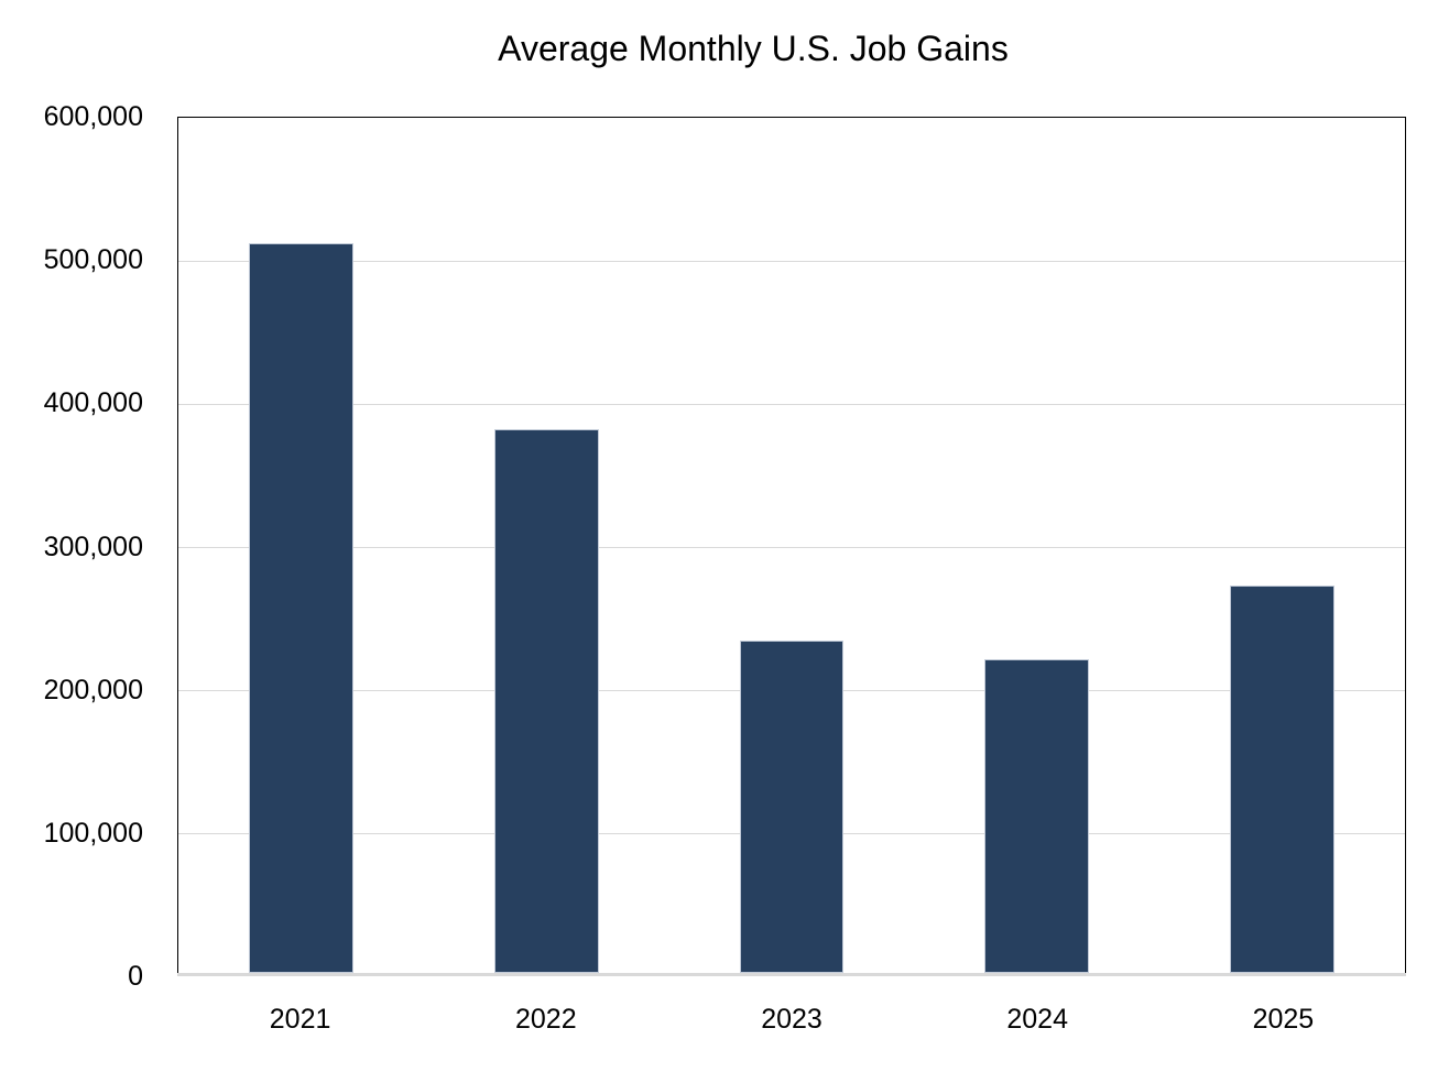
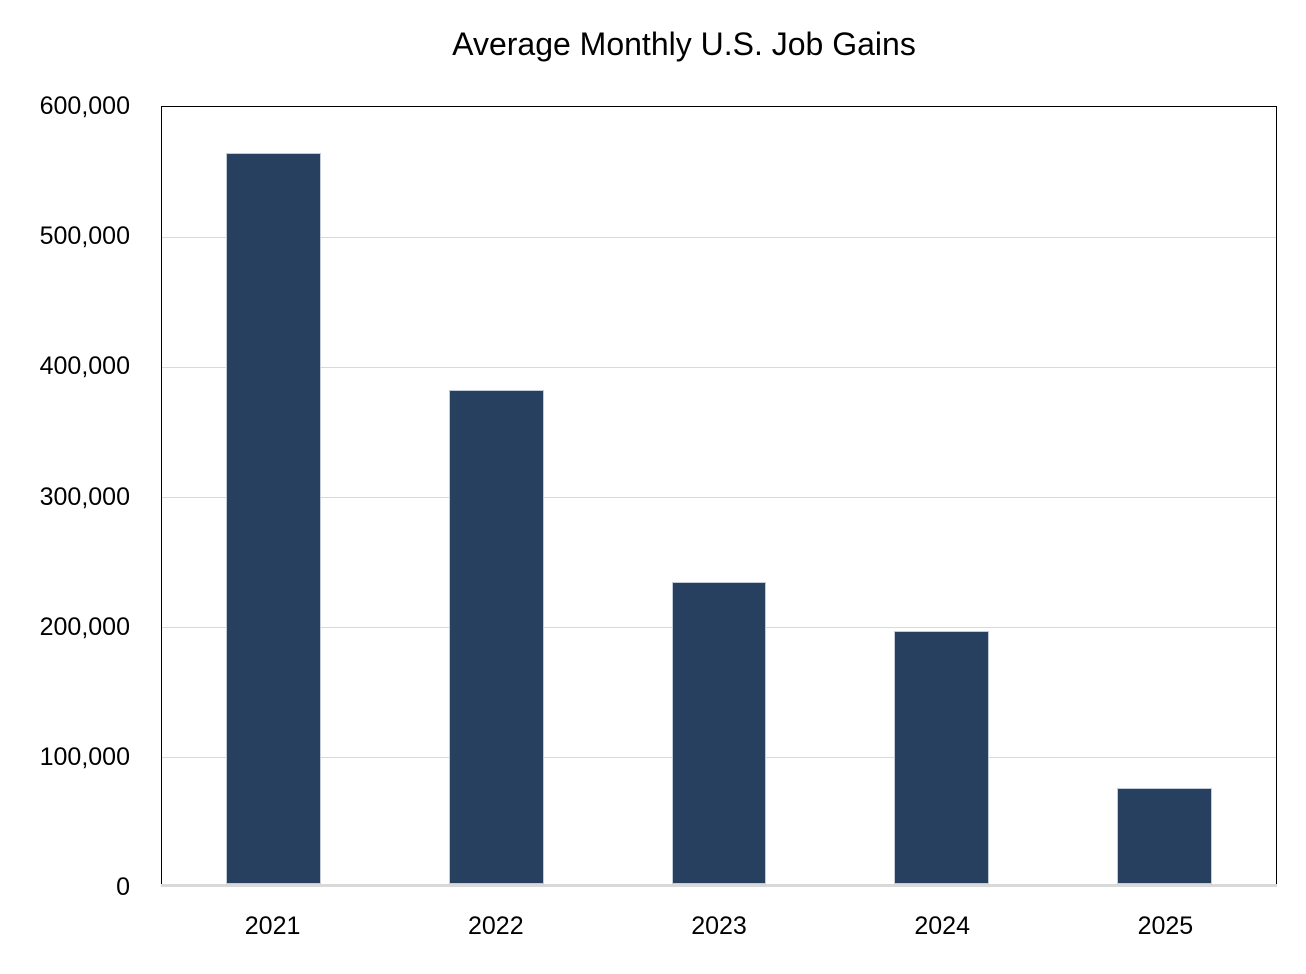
2021: 510000 -> 562000
2024: 219000 -> 195000
2025: 271000 -> 74000
